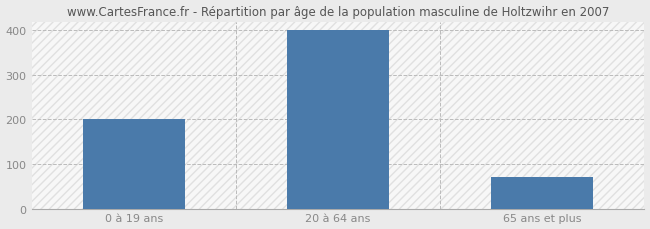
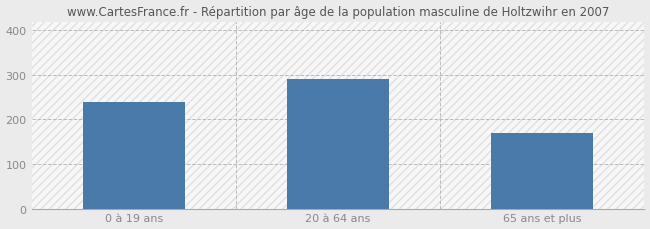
0 à 19 ans: 200 -> 240
20 à 64 ans: 400 -> 290
65 ans et plus: 70 -> 170
